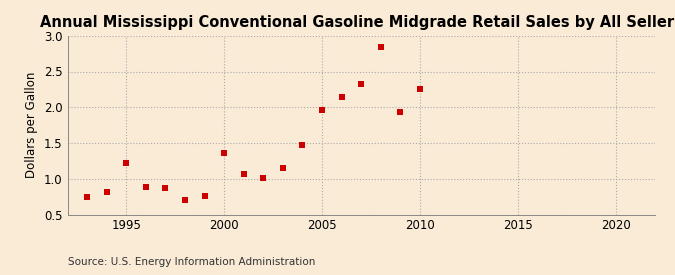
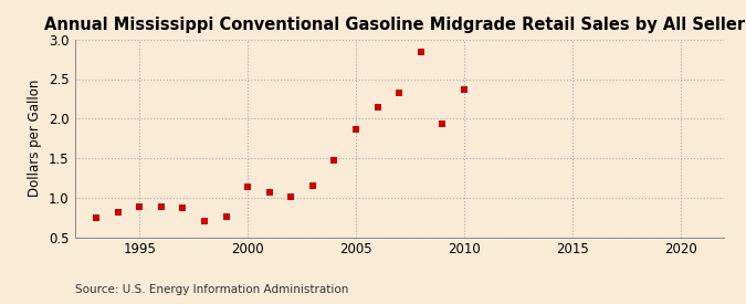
1995: 1.22 -> 0.88
2000: 1.36 -> 1.13
2005: 1.96 -> 1.86
2010: 2.26 -> 2.37
